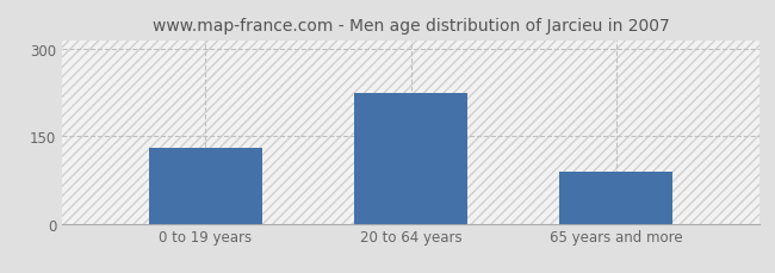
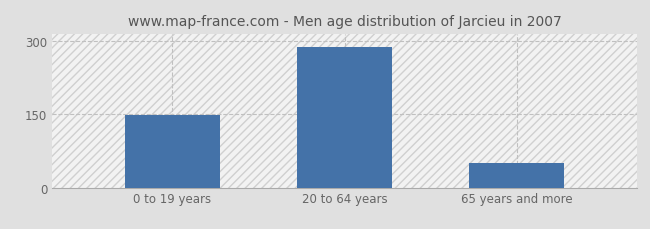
0 to 19 years: 130 -> 148
20 to 64 years: 225 -> 287
65 years and more: 90 -> 50
